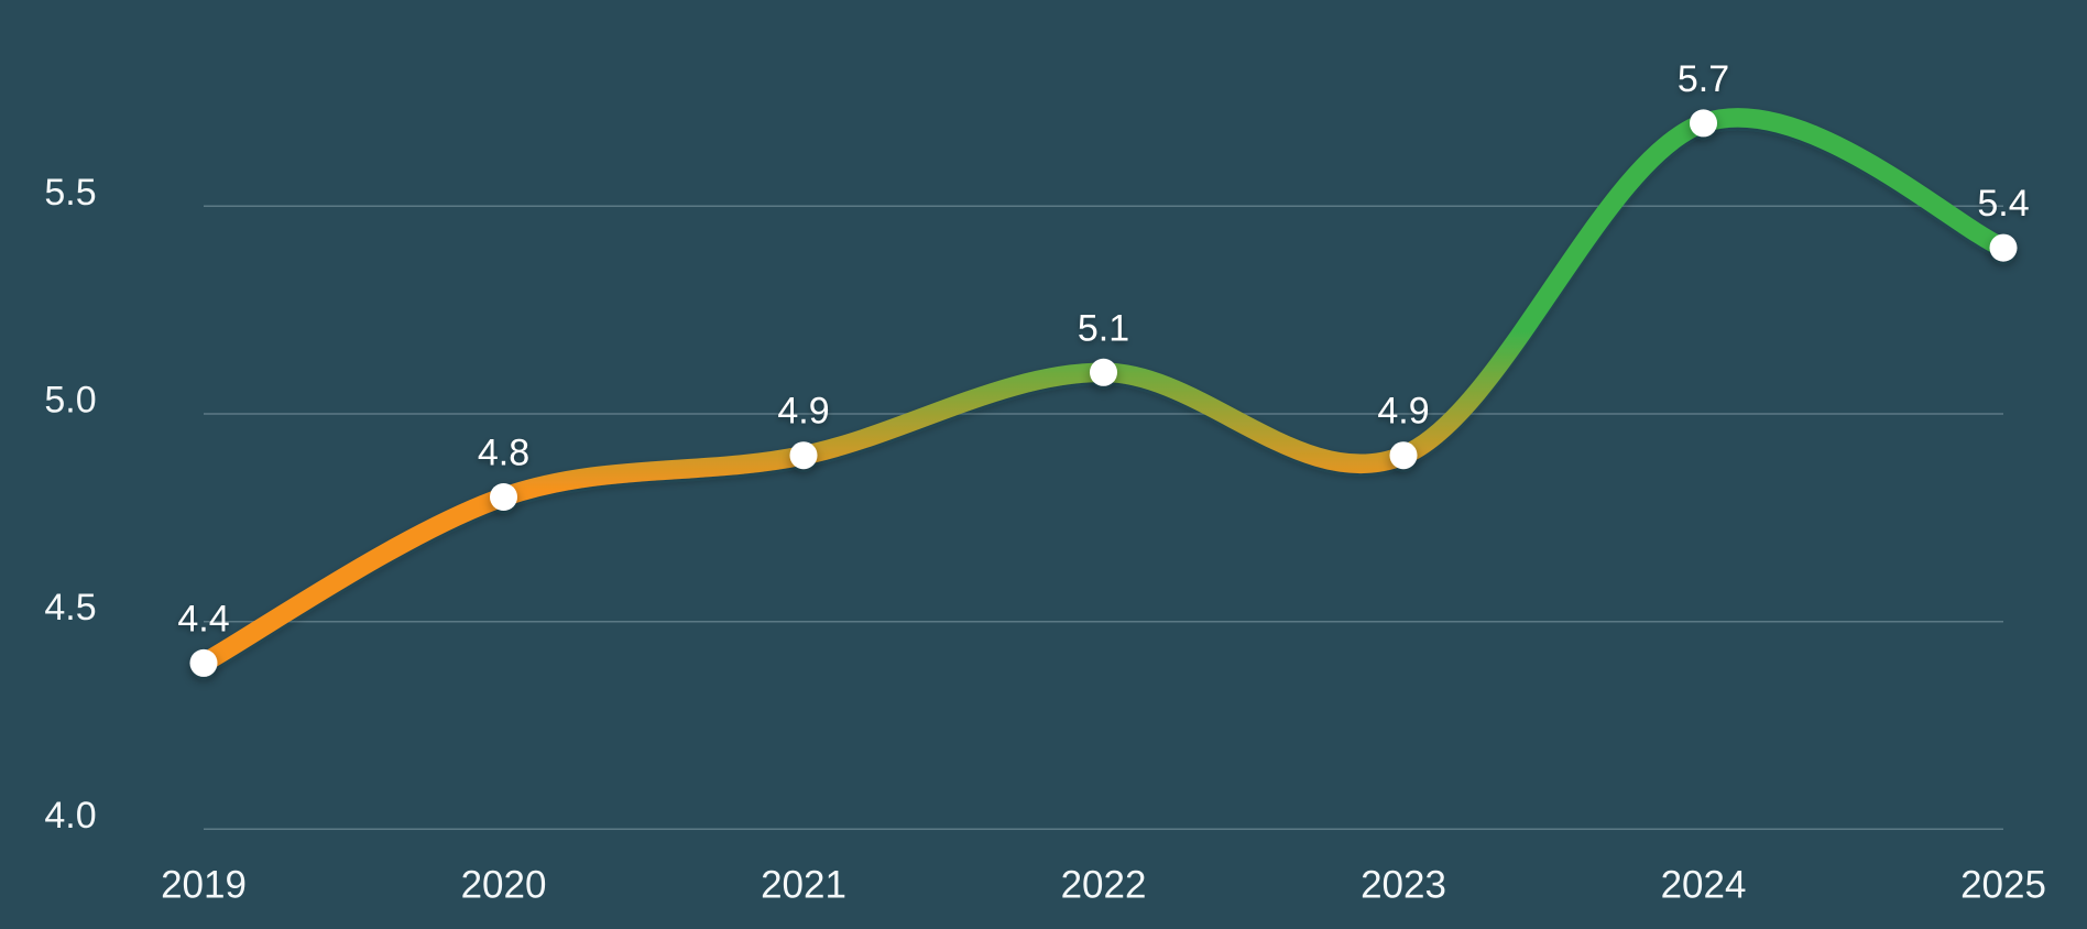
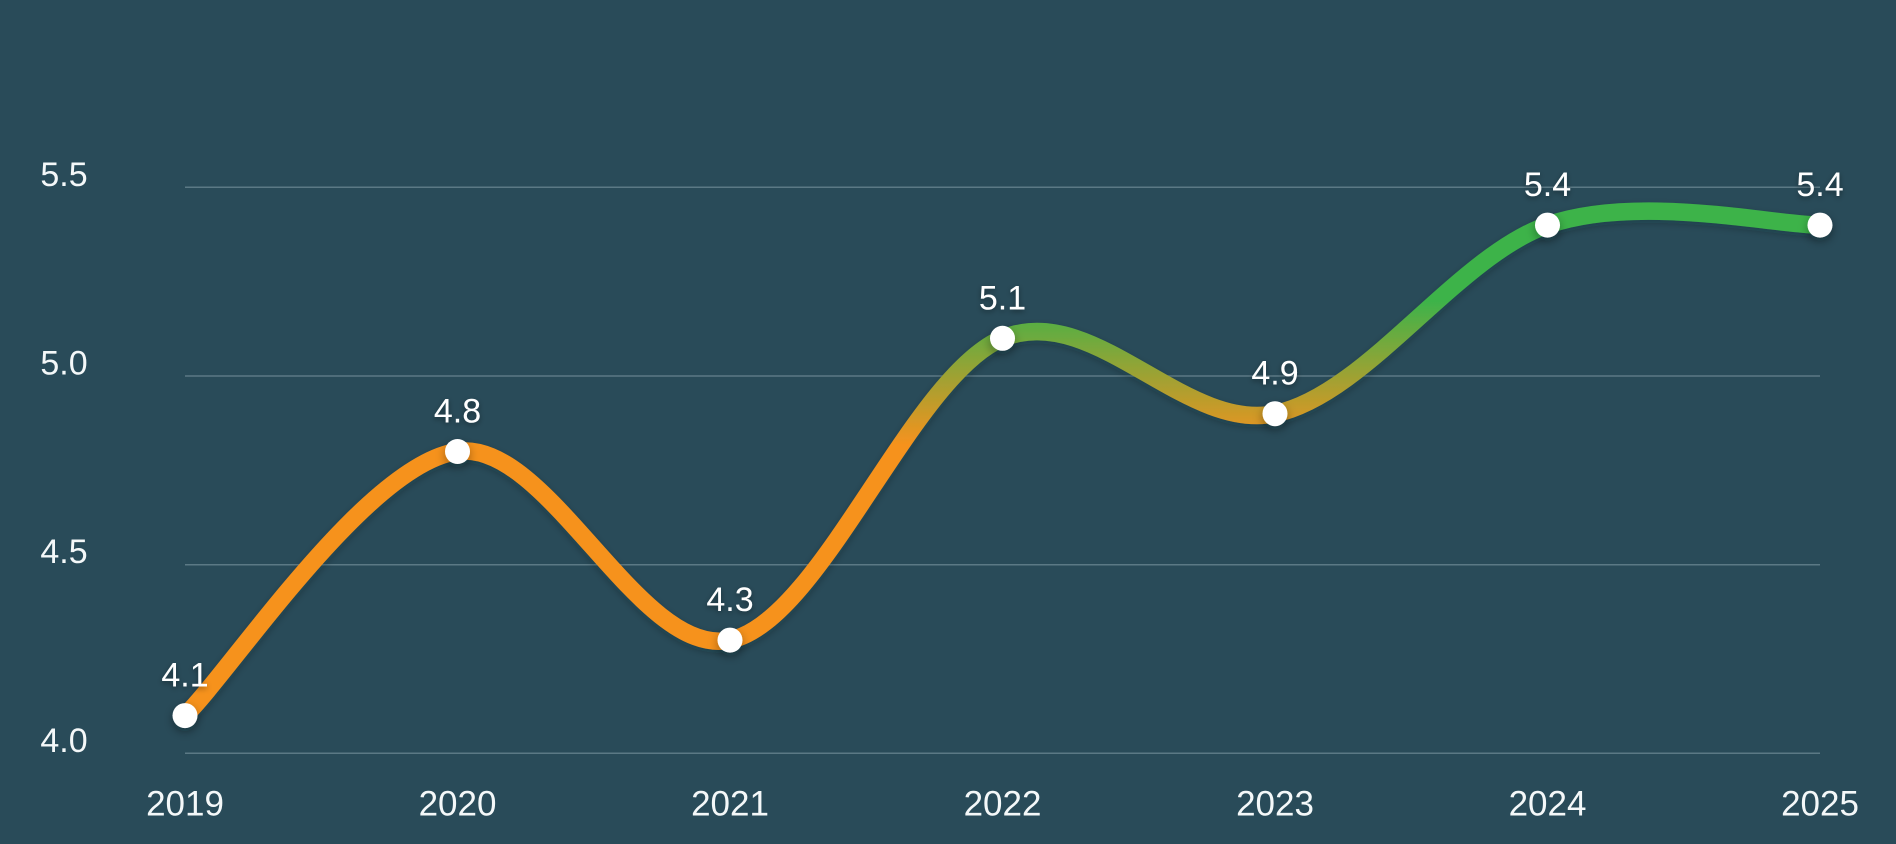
2019: 4.4 -> 4.1
2021: 4.9 -> 4.3
2024: 5.7 -> 5.4
